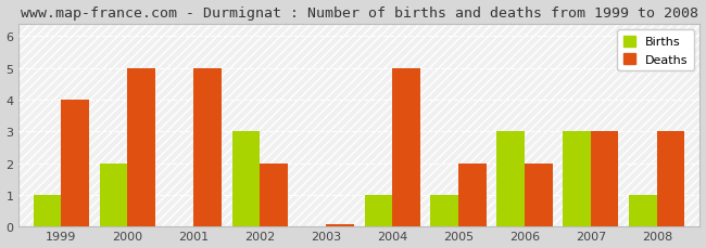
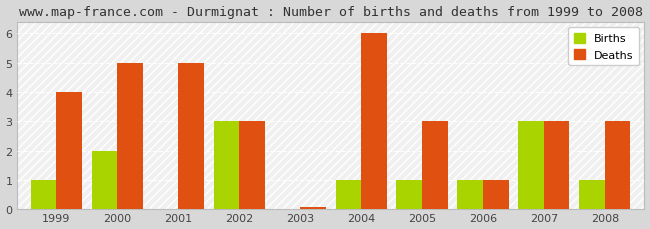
Deaths/2002: 2.00 -> 3.00
Deaths/2004: 5.00 -> 6.00
Deaths/2005: 2.00 -> 3.00
Births/2006: 3 -> 1
Deaths/2006: 2.00 -> 1.00
